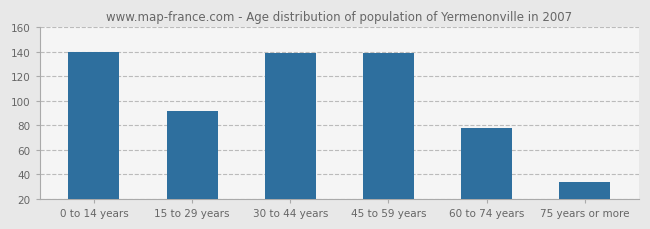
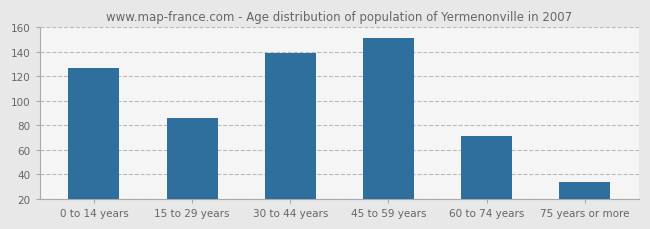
0 to 14 years: 140 -> 127
15 to 29 years: 92 -> 86
45 to 59 years: 139 -> 151
60 to 74 years: 78 -> 71
